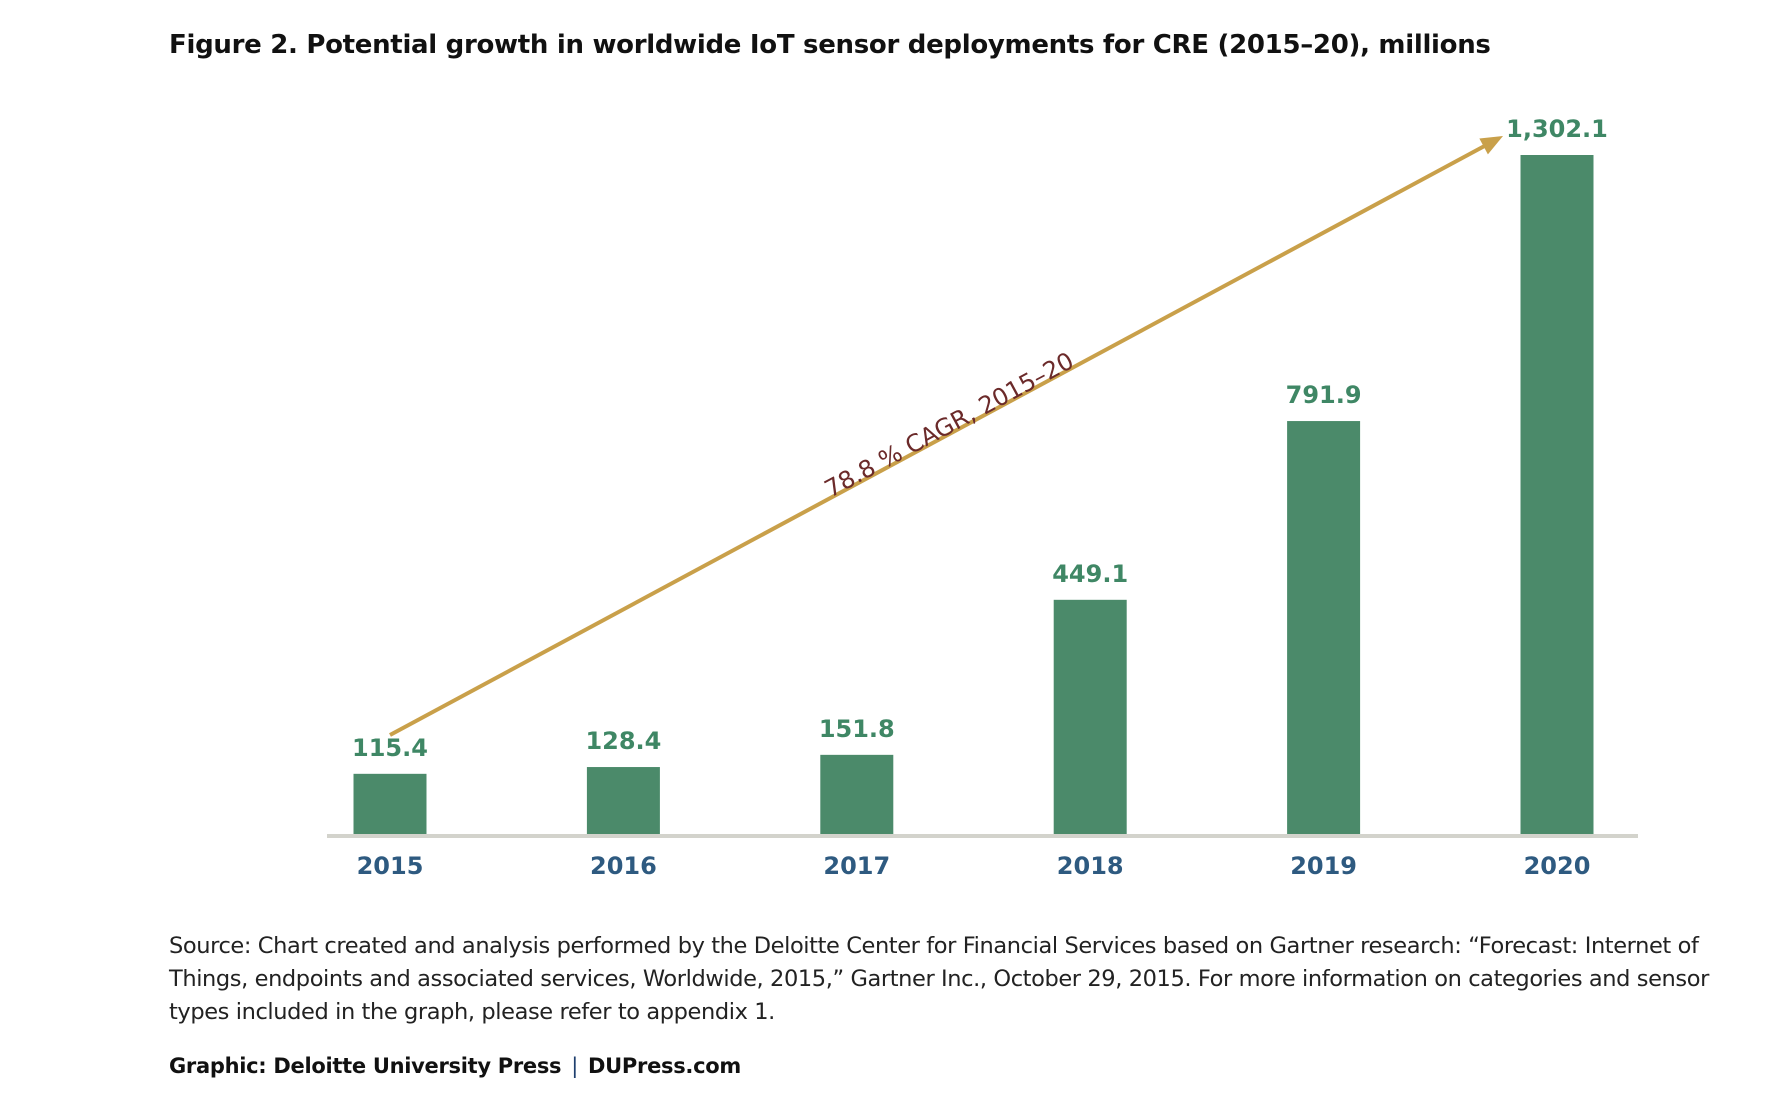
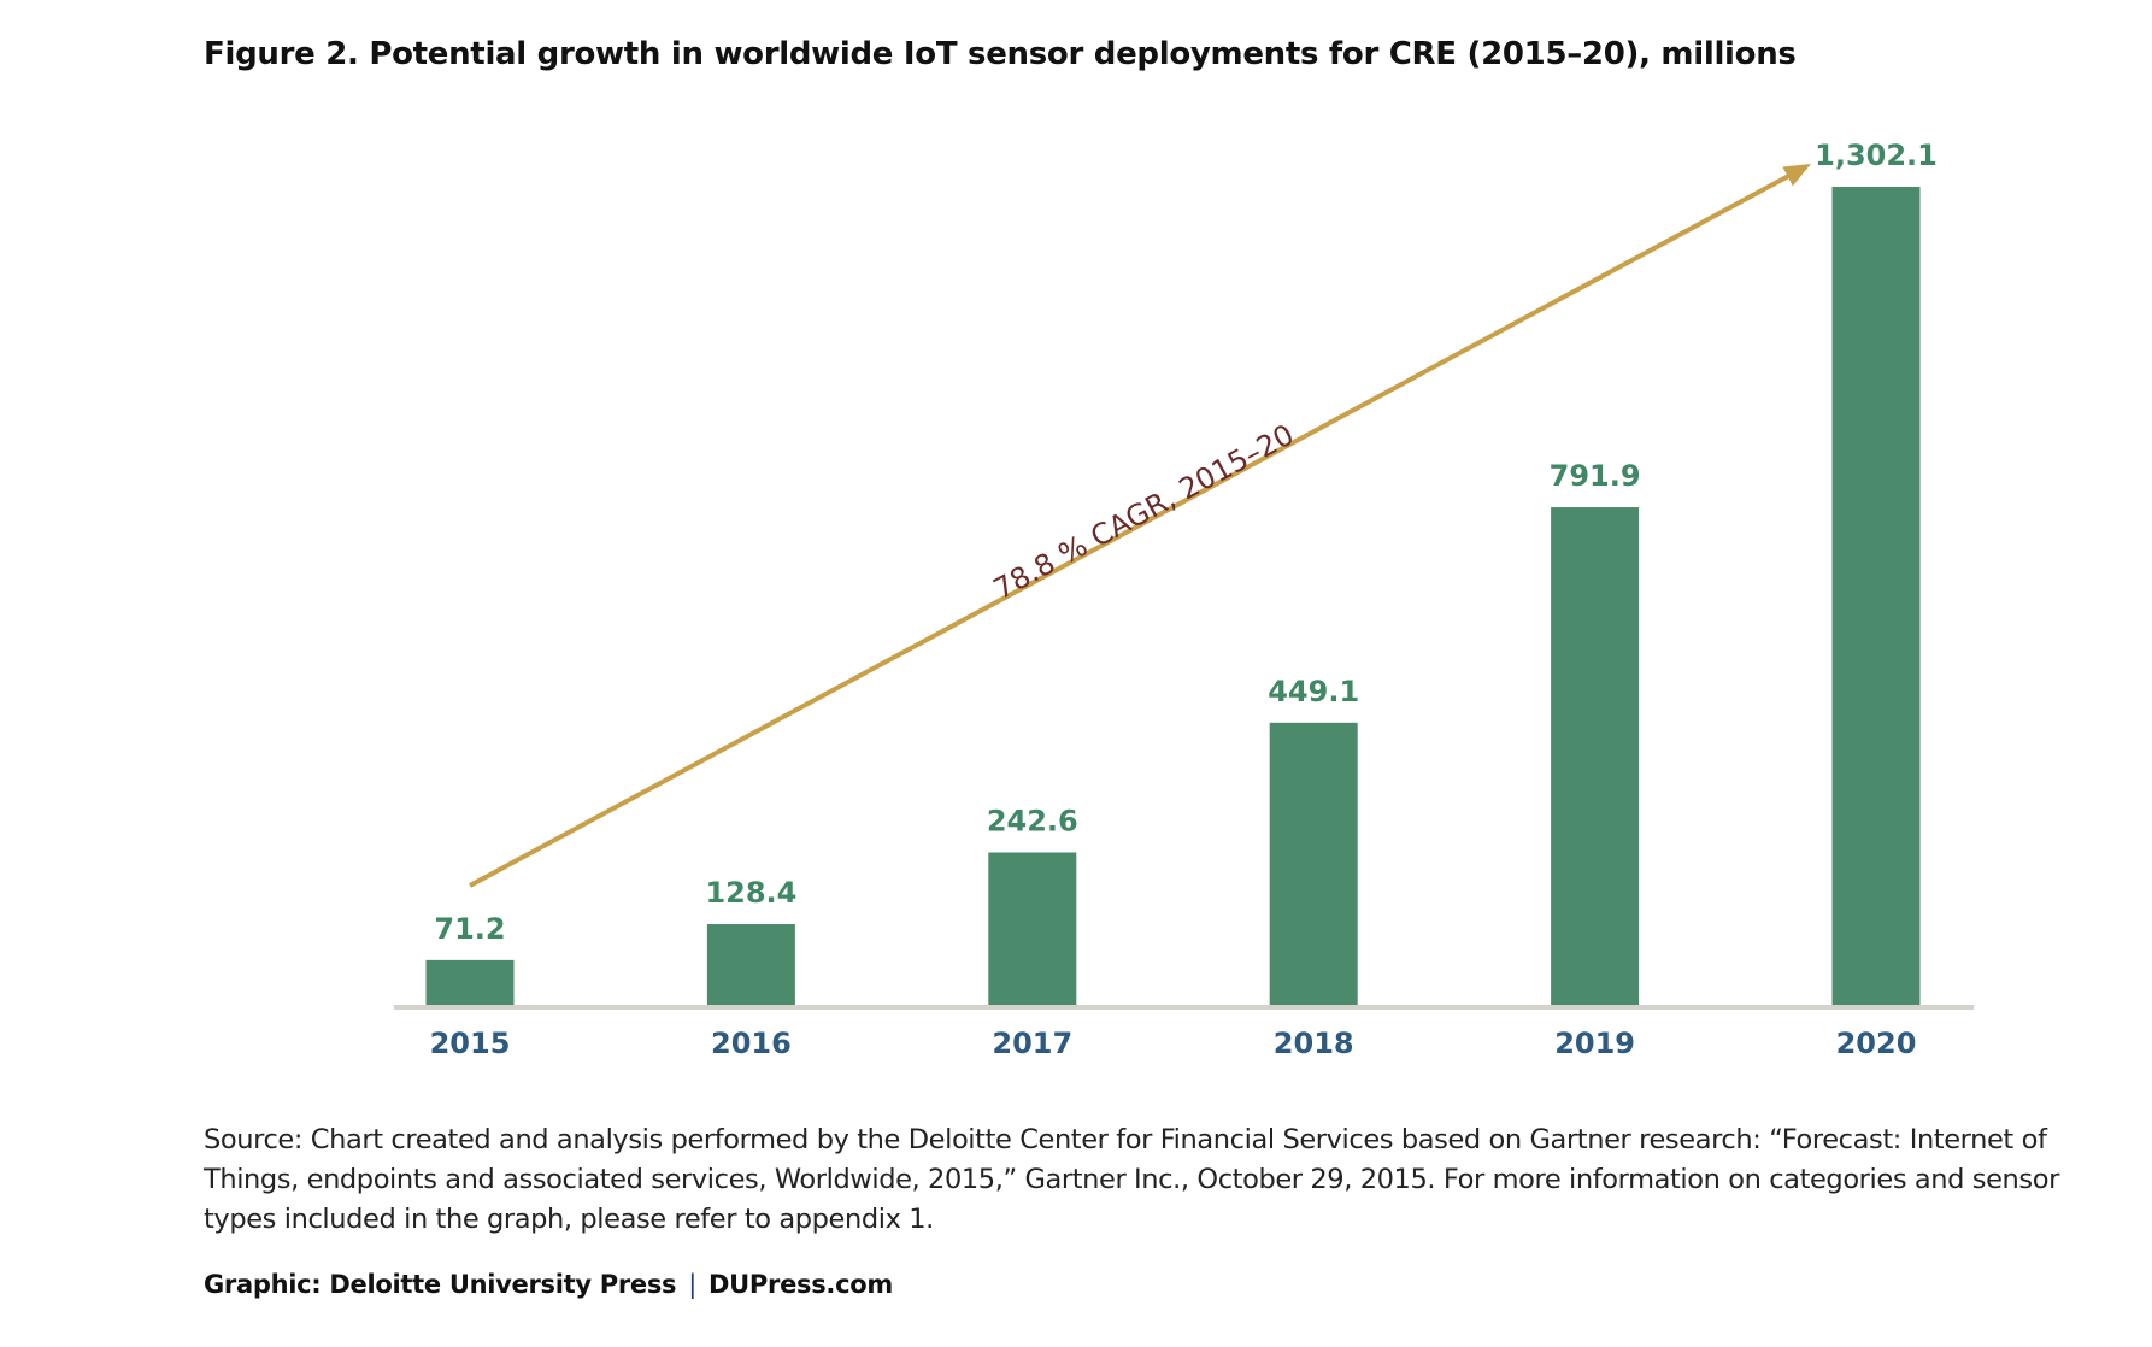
2015: 115.4 -> 71.2
2017: 151.8 -> 242.6
